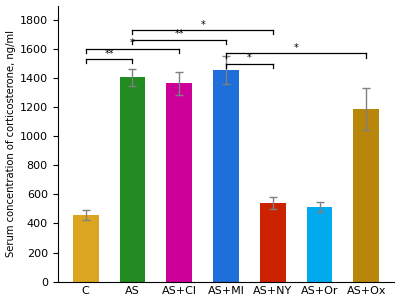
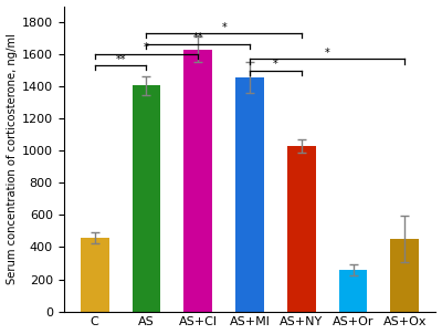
AS+Cl: 1360 -> 1630
AS+NY: 540 -> 1030
AS+Or: 520 -> 260
AS+Ox: 1180 -> 450
